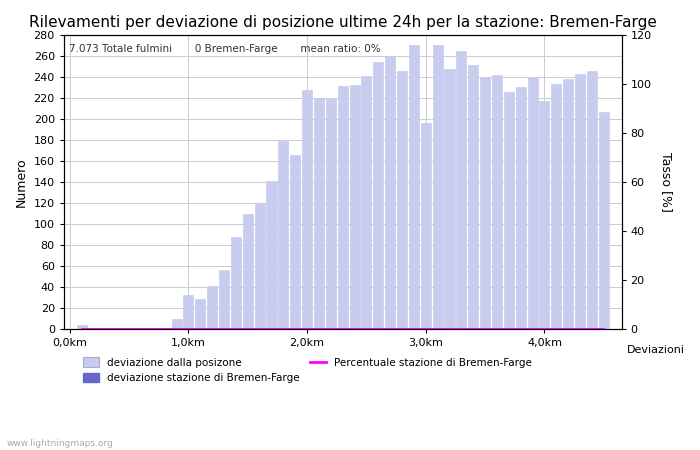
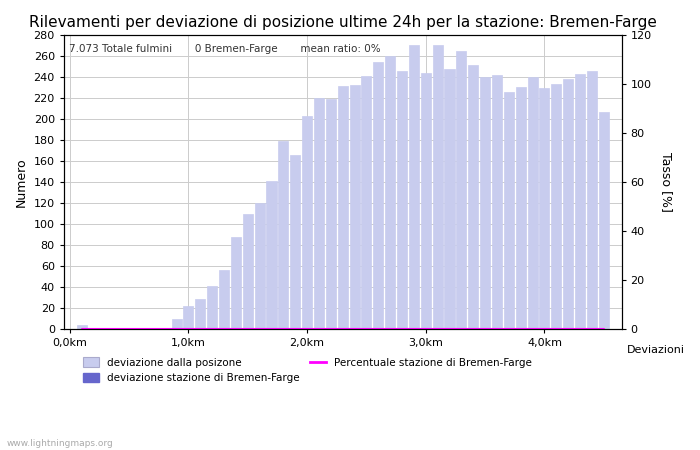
1,0km: 32 -> 22
2,0km: 228 -> 203
3,0km: 196 -> 244
4,0km: 217 -> 230
